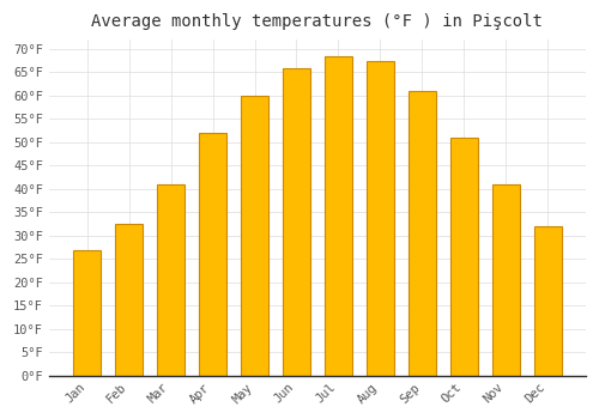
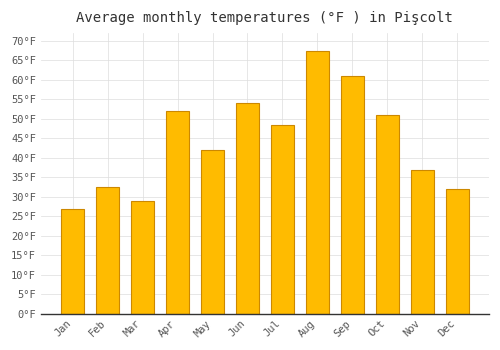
Mar: 41.0°F -> 29.0°F
May: 60.0°F -> 42.0°F
Jun: 66.0°F -> 54.0°F
Jul: 68.5°F -> 48.5°F
Nov: 41.0°F -> 37.0°F
